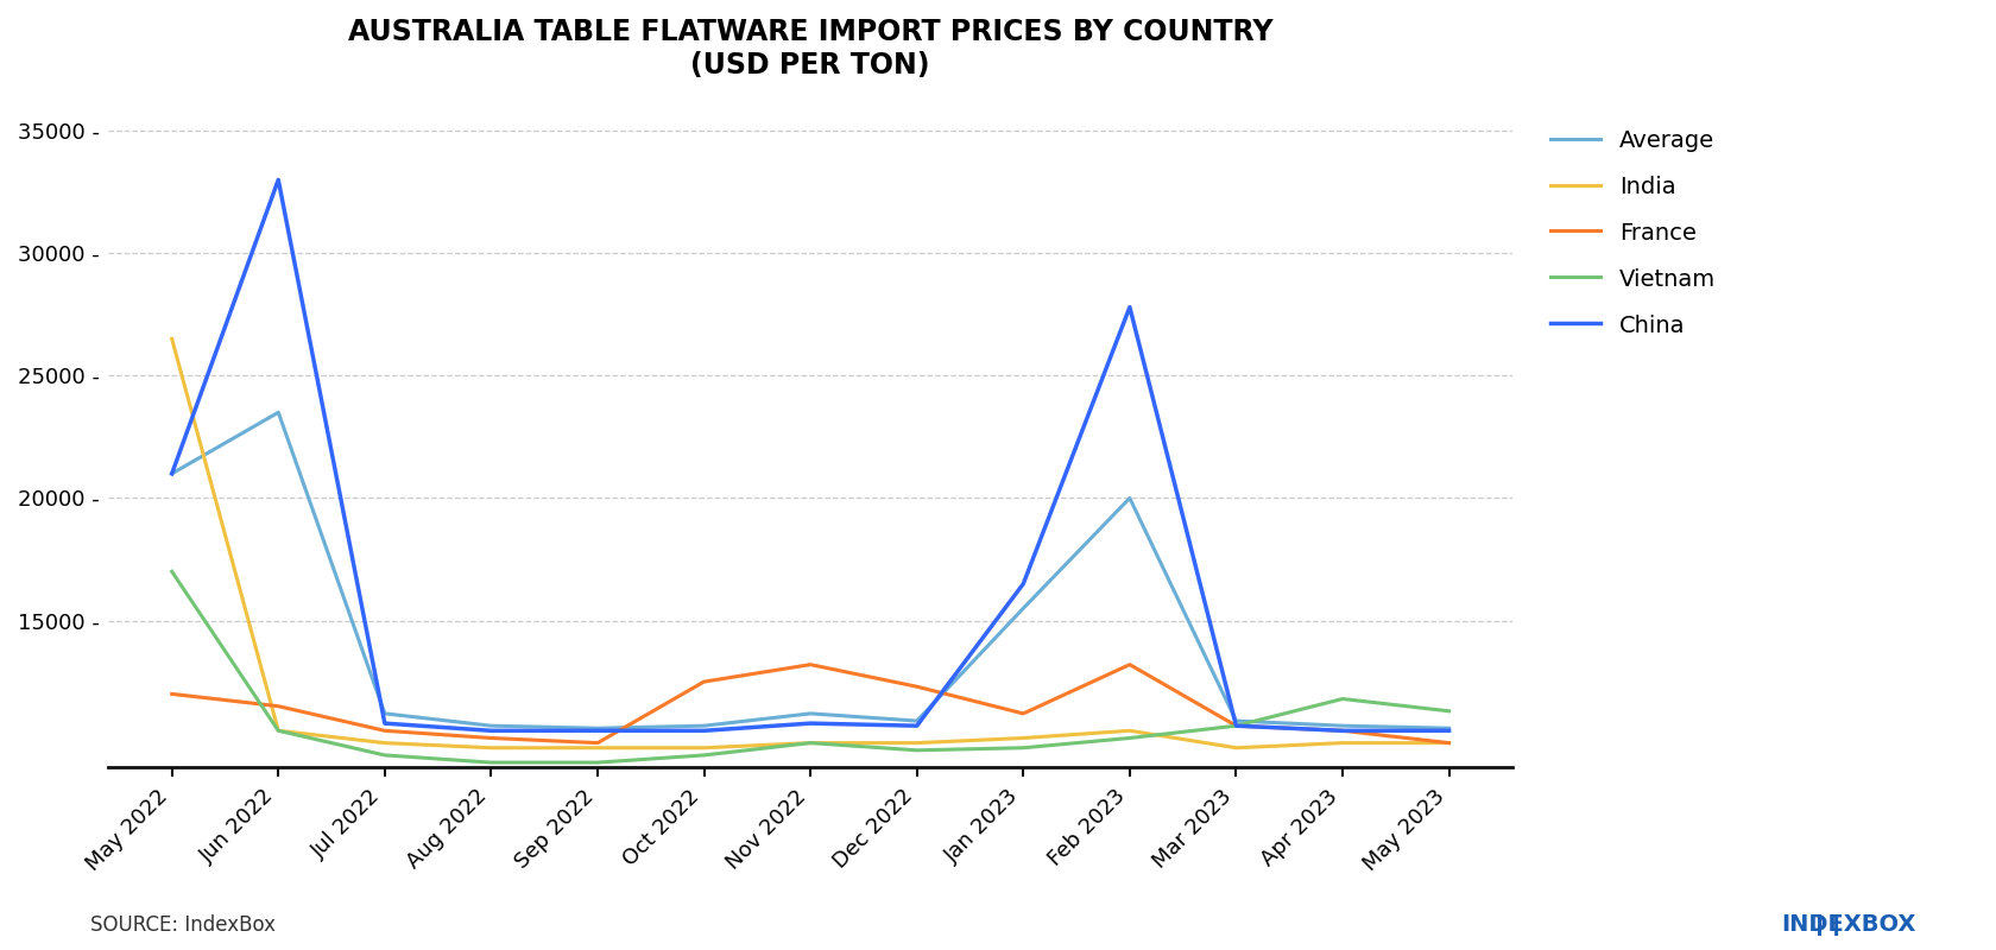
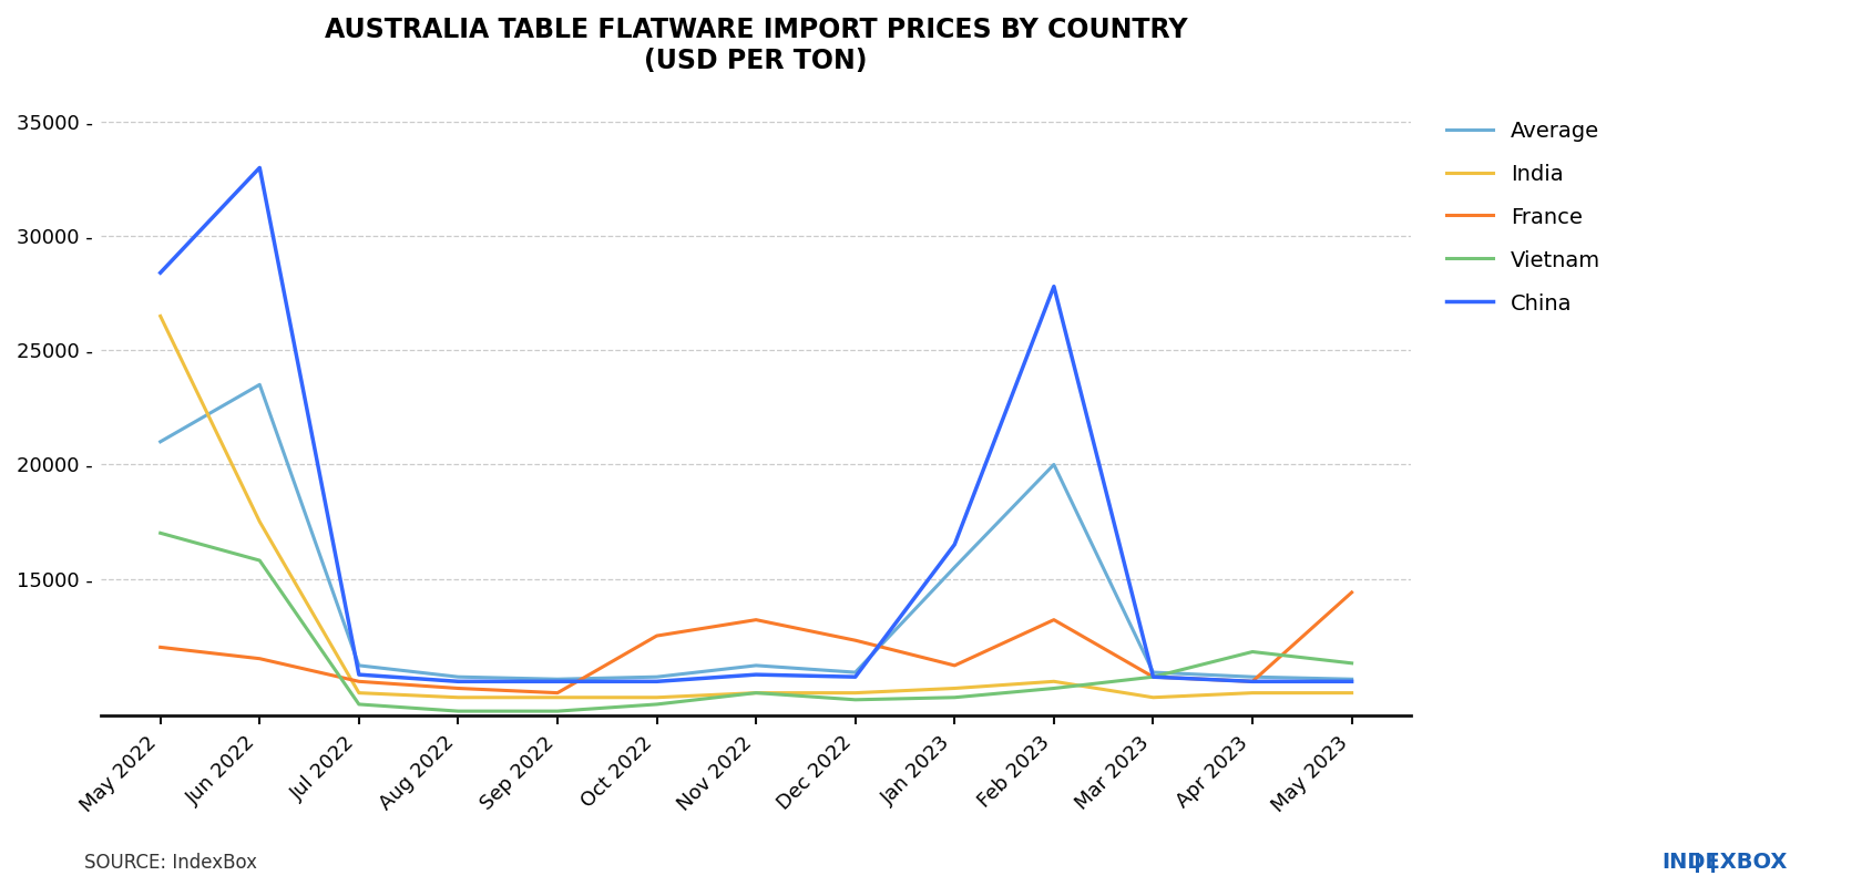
China/May 2022: 21000 - -> 28400 -
India/Jun 2022: 10500 - -> 17500 -
Vietnam/Jun 2022: 10500 - -> 15800 -
France/May 2023: 10000 - -> 14400 -
